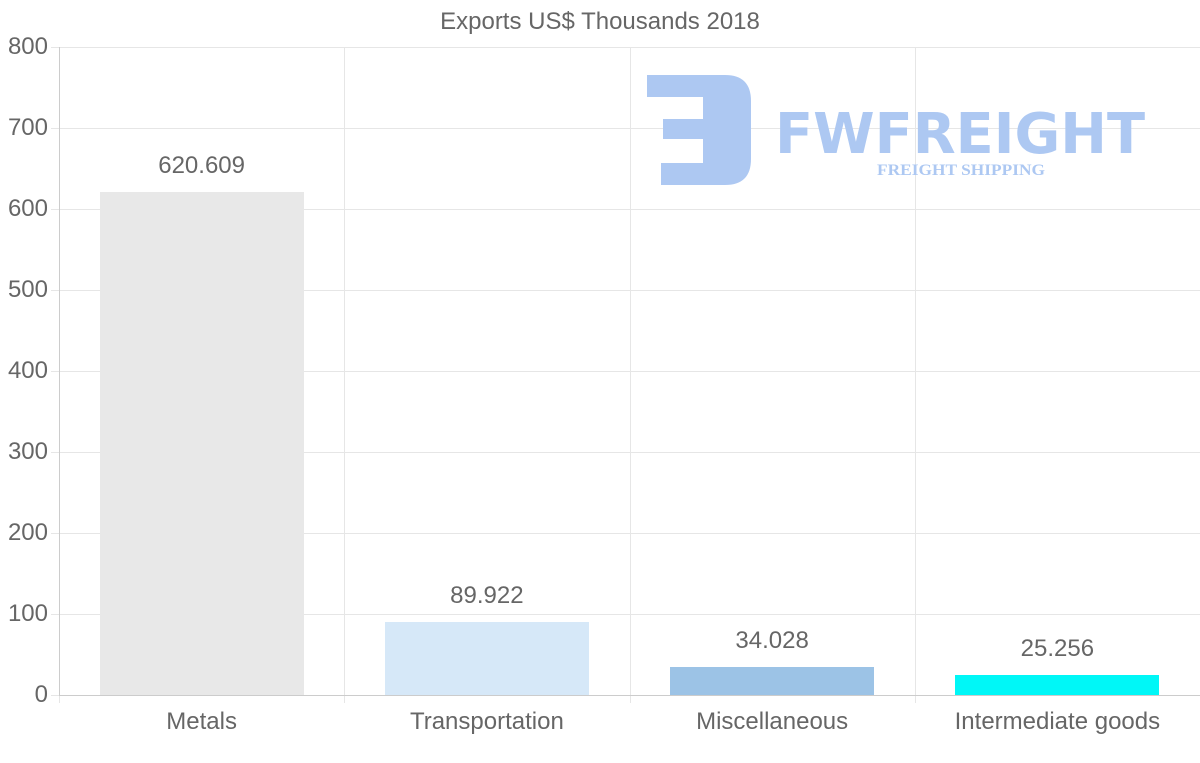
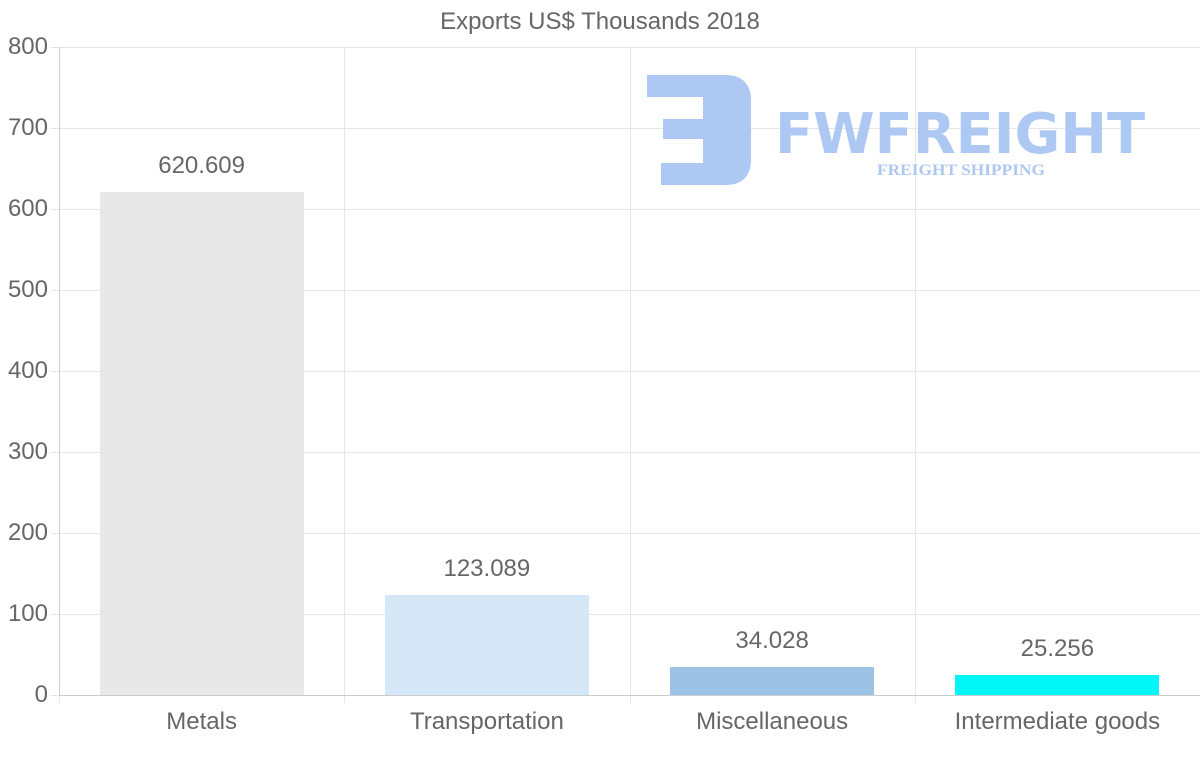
Transportation: 89.922 -> 123.089
